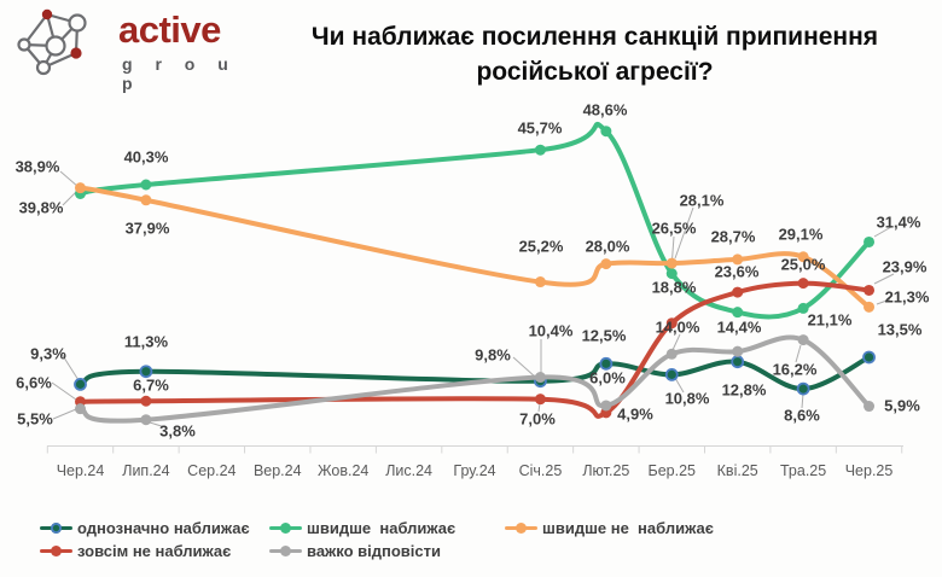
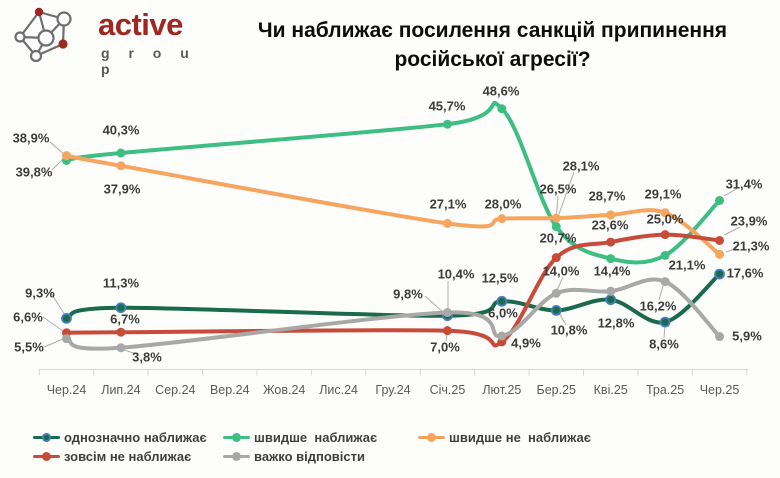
швидше не наближає/Січ.25: 25,2% -> 27,1%
зовсім не наближає/Бер.25: 18,8% -> 20,7%
однозначно наближає/Чер.25: 13,5% -> 17,6%
